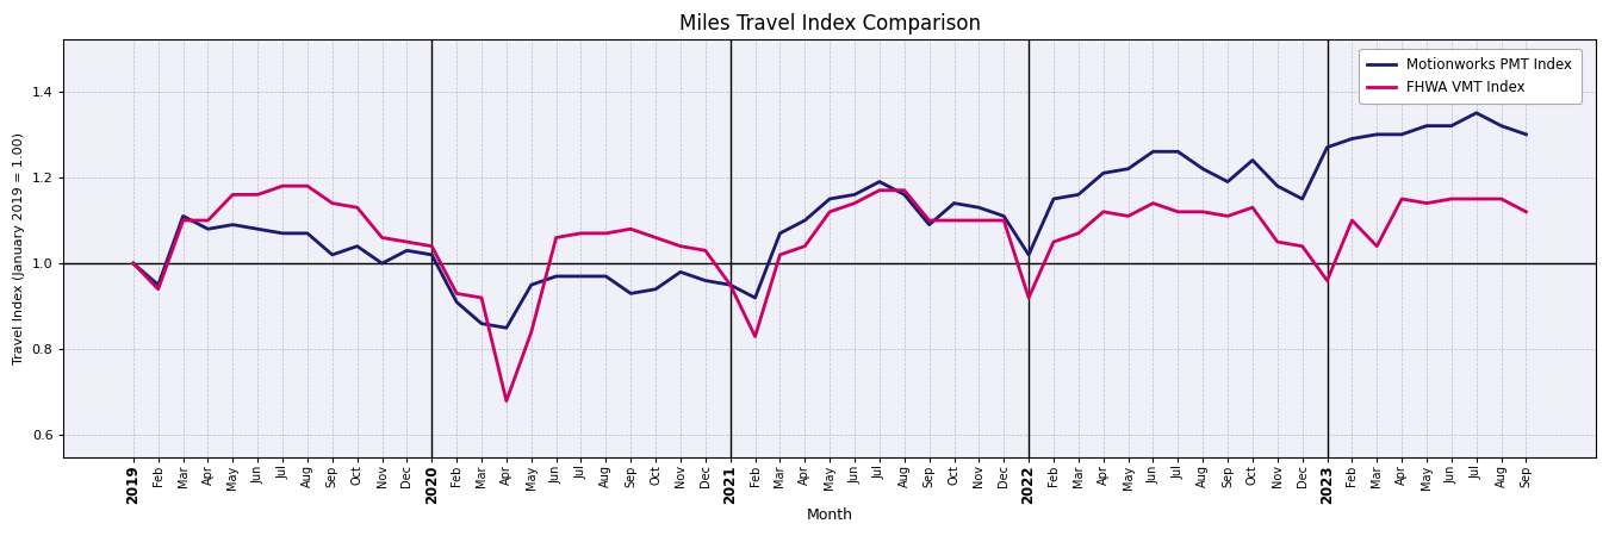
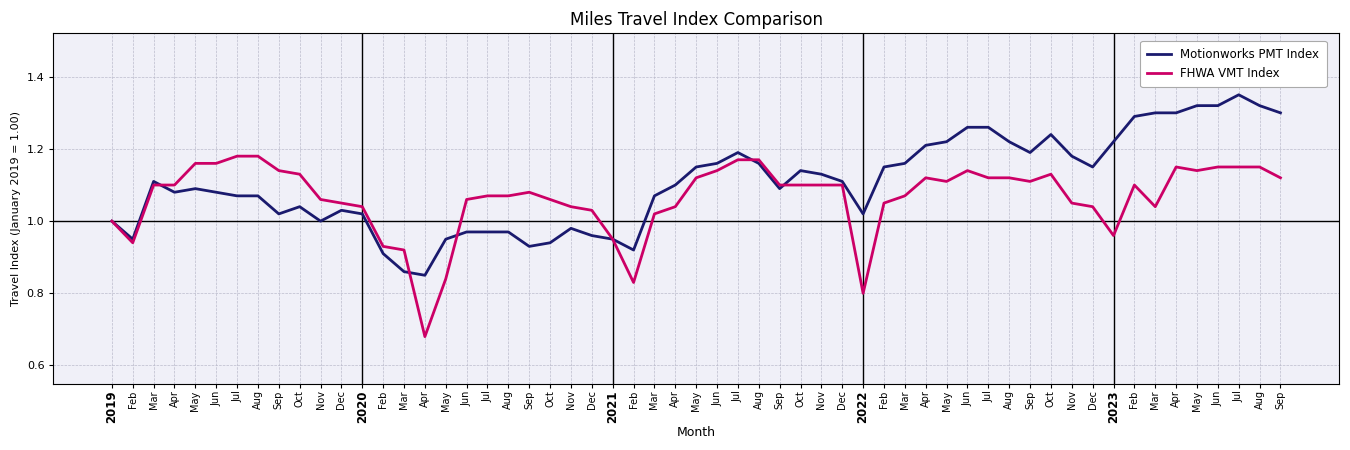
FHWA VMT Index/2022: 0.92 -> 0.80
Motionworks PMT Index/2023: 1.27 -> 1.22
